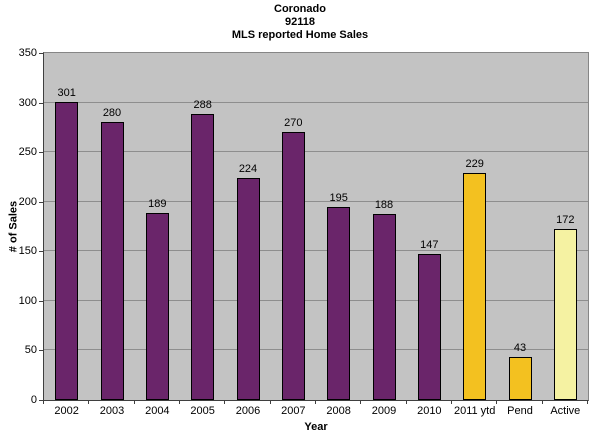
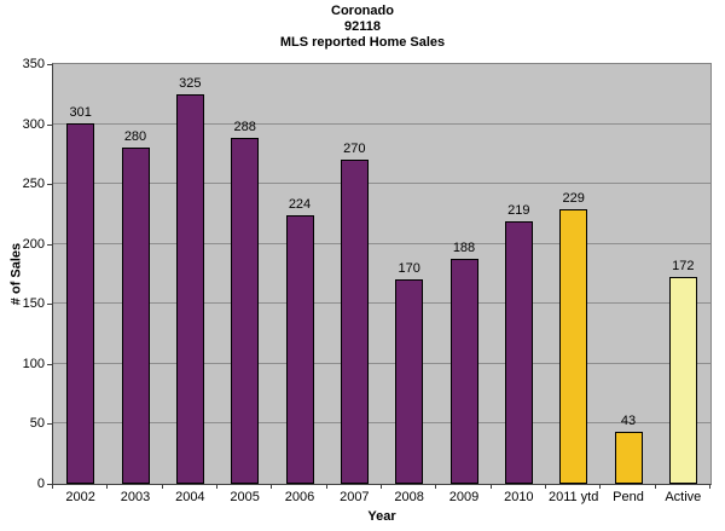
2004: 189 -> 325
2008: 195 -> 170
2010: 147 -> 219
